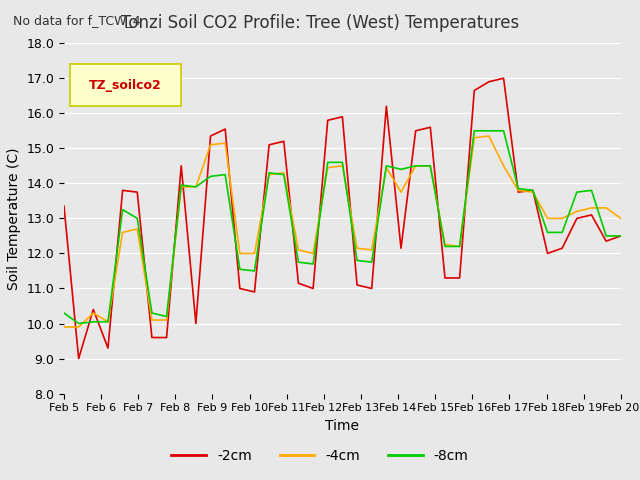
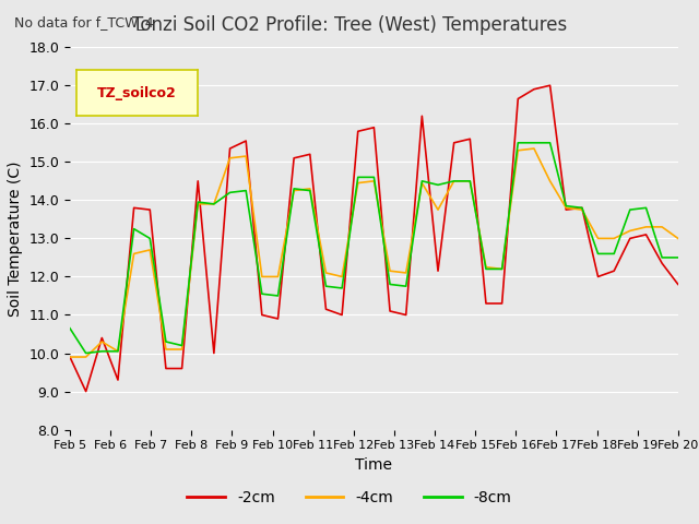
-2cm/Feb 5: 13.35 -> 9.90
-8cm/Feb 5: 10.30 -> 10.65
-2cm/Feb 20: 12.50 -> 11.80
